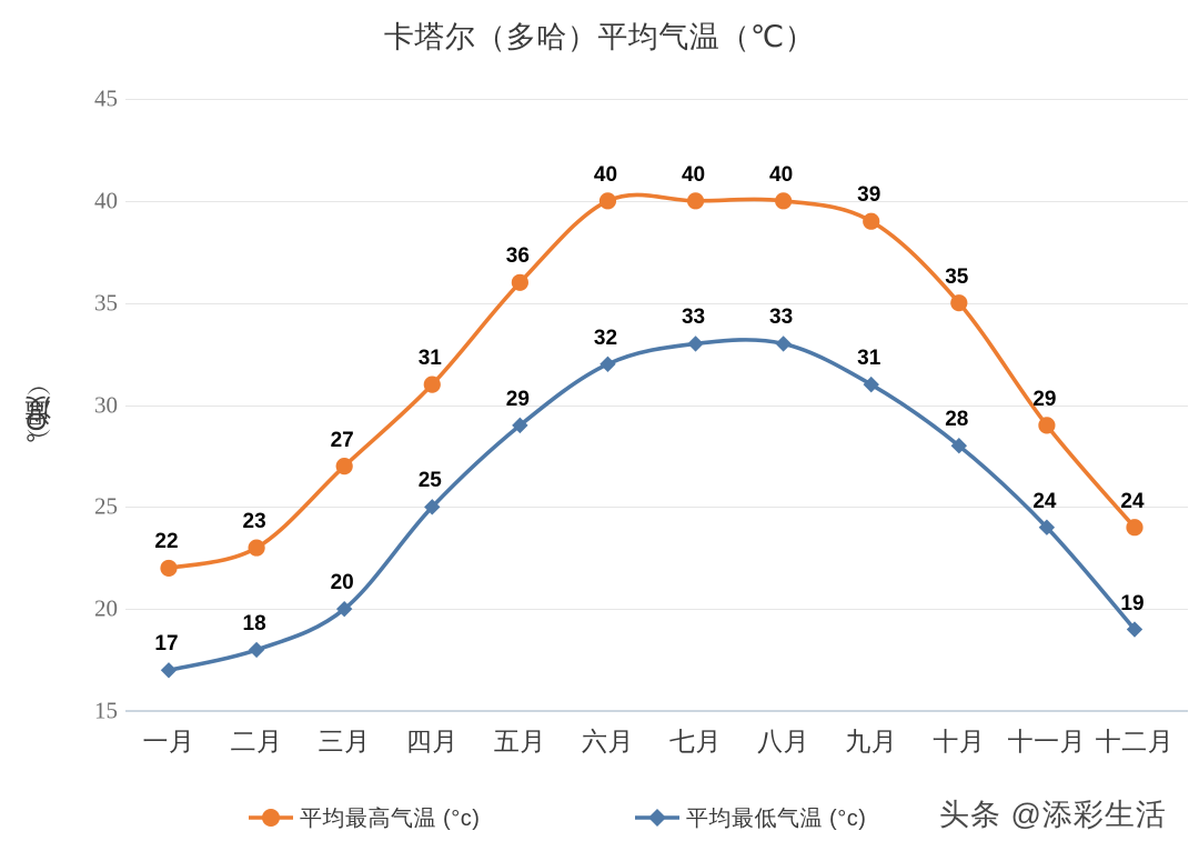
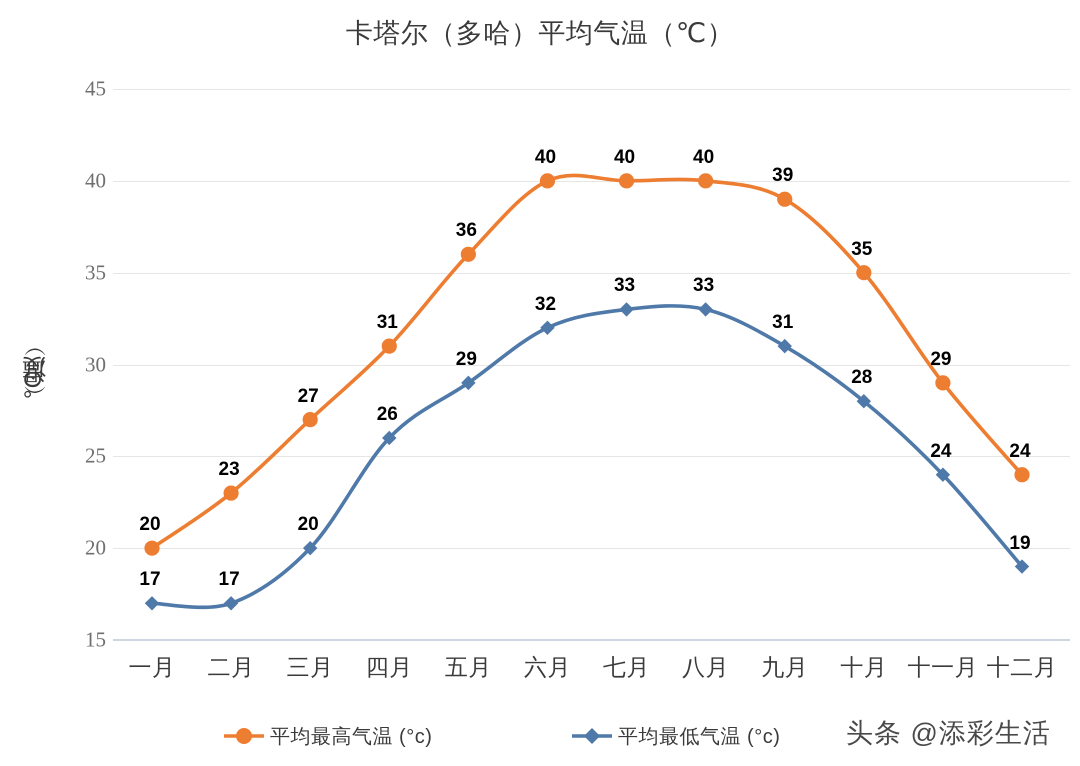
平均最高气温 (°c)/一月: 22 -> 20
平均最低气温 (°c)/二月: 18 -> 17
平均最低气温 (°c)/四月: 25 -> 26
